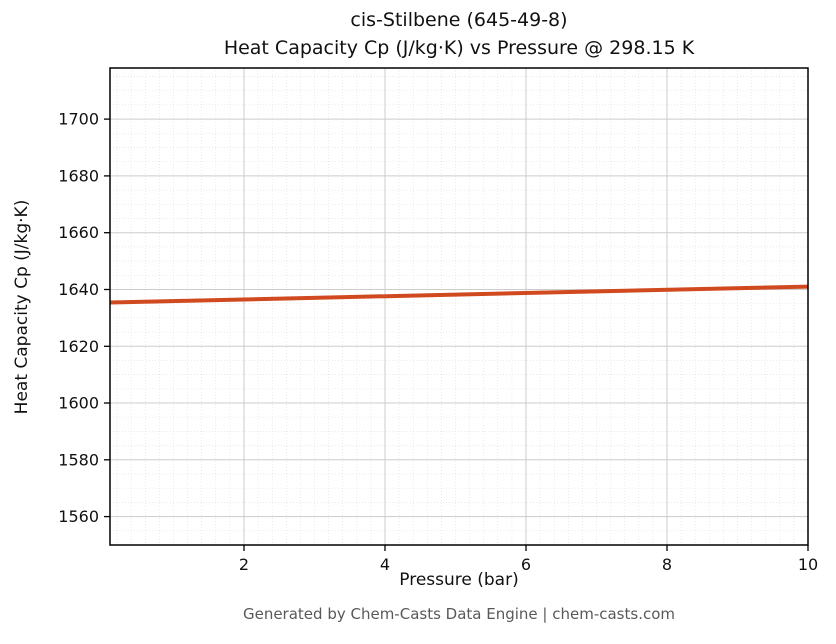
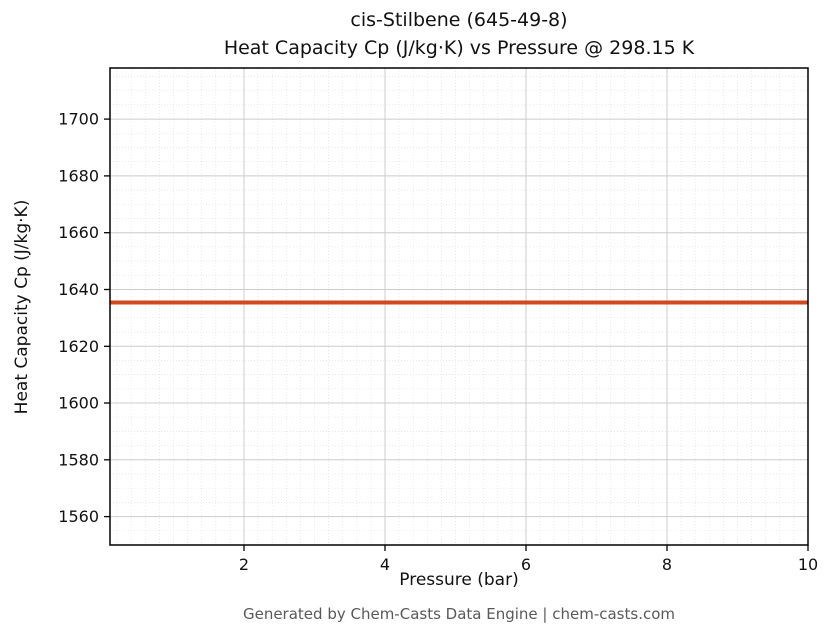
10: 1641 -> 1635
